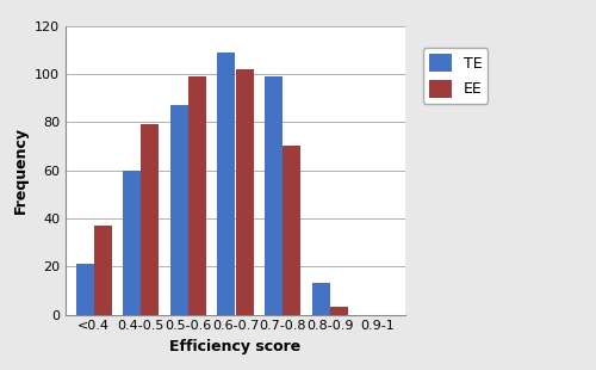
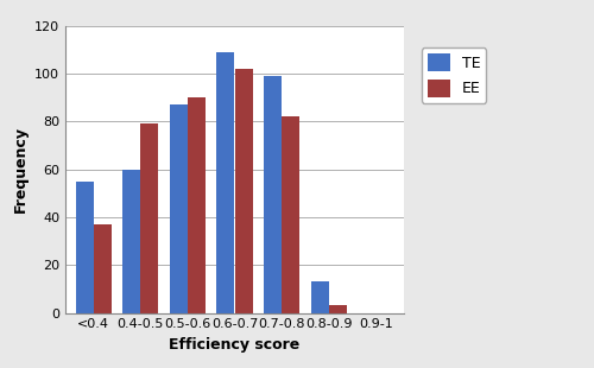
TE/<0.4: 21 -> 55
EE/0.5-0.6: 99 -> 90
EE/0.7-0.8: 70 -> 82
